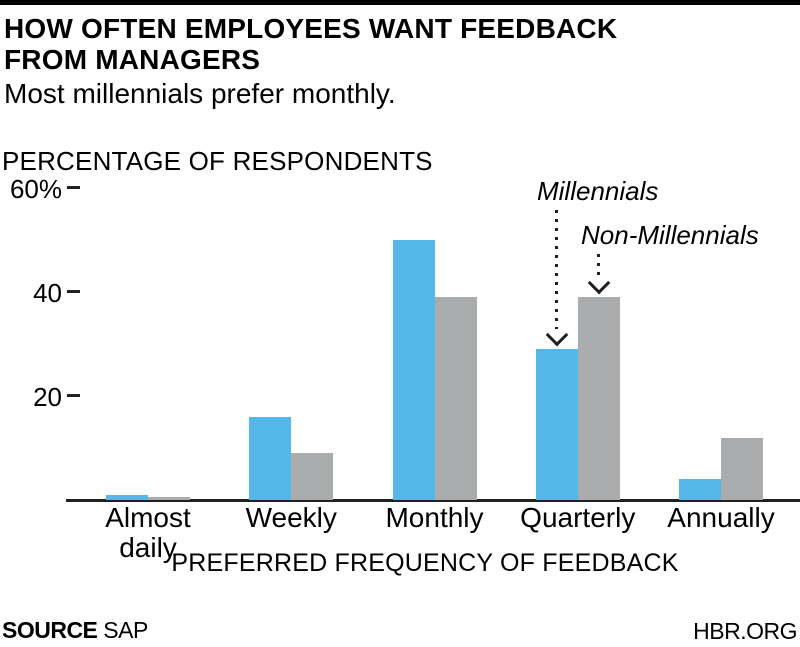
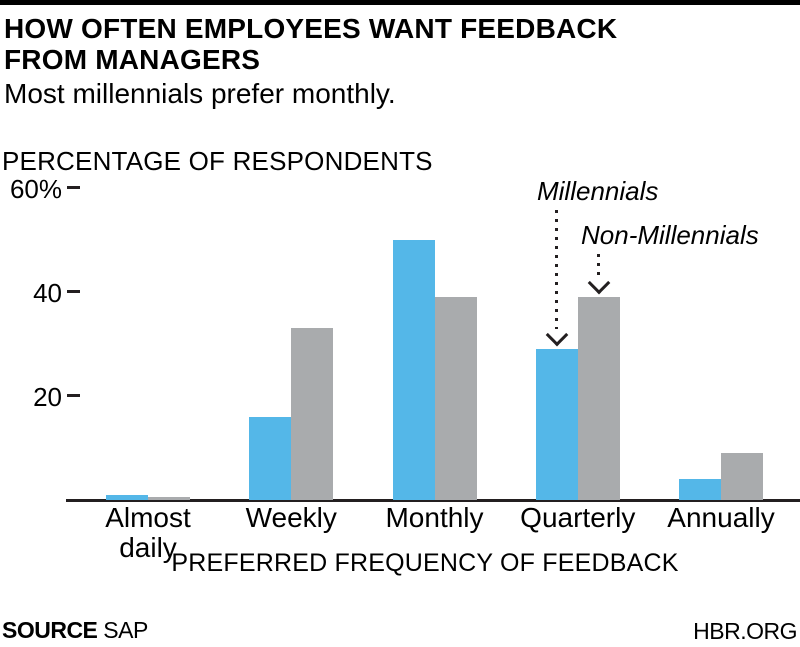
Non-Millennials/Weekly: 9% -> 33%
Non-Millennials/Annually: 12% -> 9%
